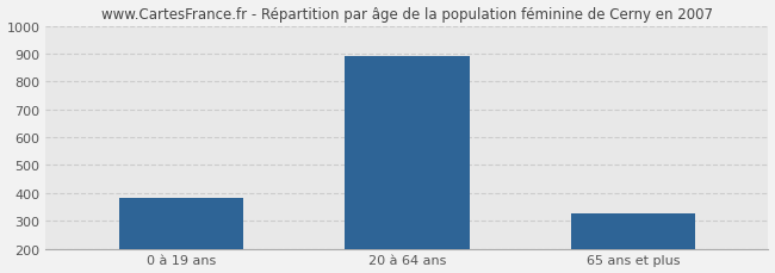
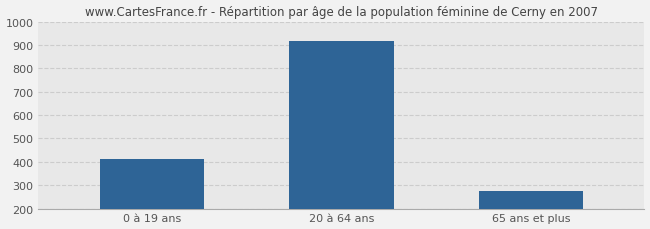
0 à 19 ans: 380 -> 410
20 à 64 ans: 890 -> 915
65 ans et plus: 325 -> 275
